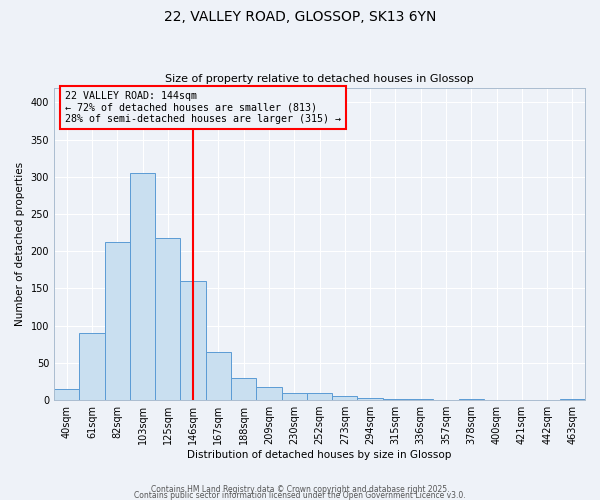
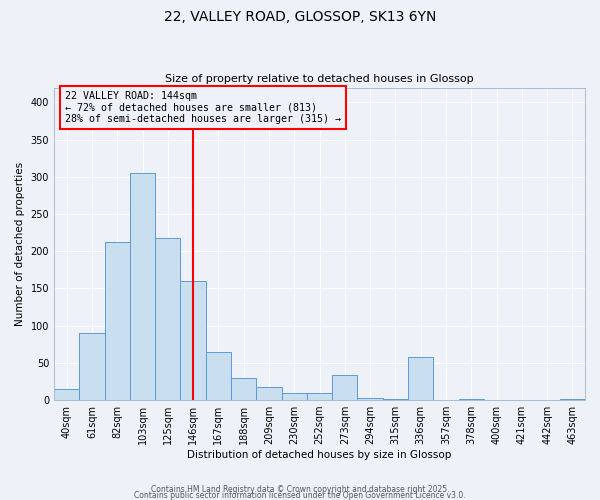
273sqm: 5 -> 34
336sqm: 1 -> 58
